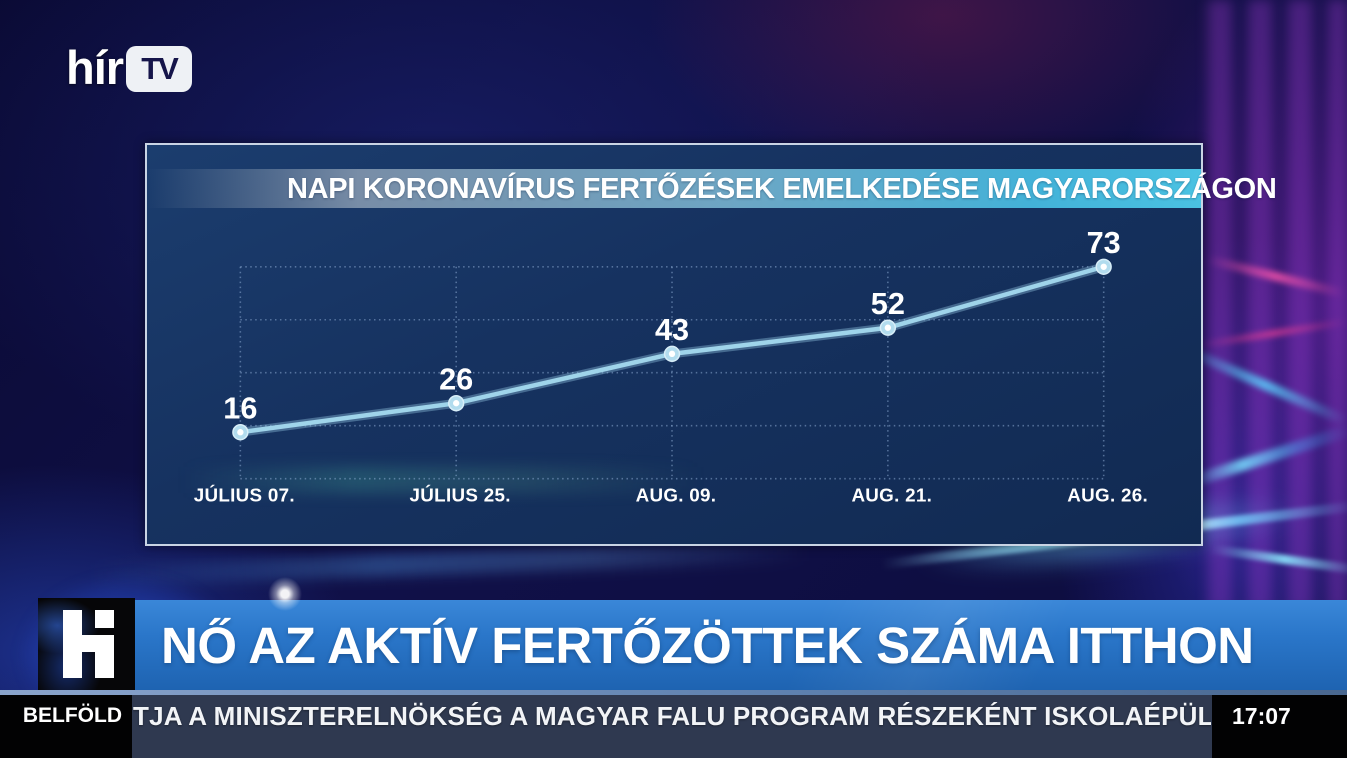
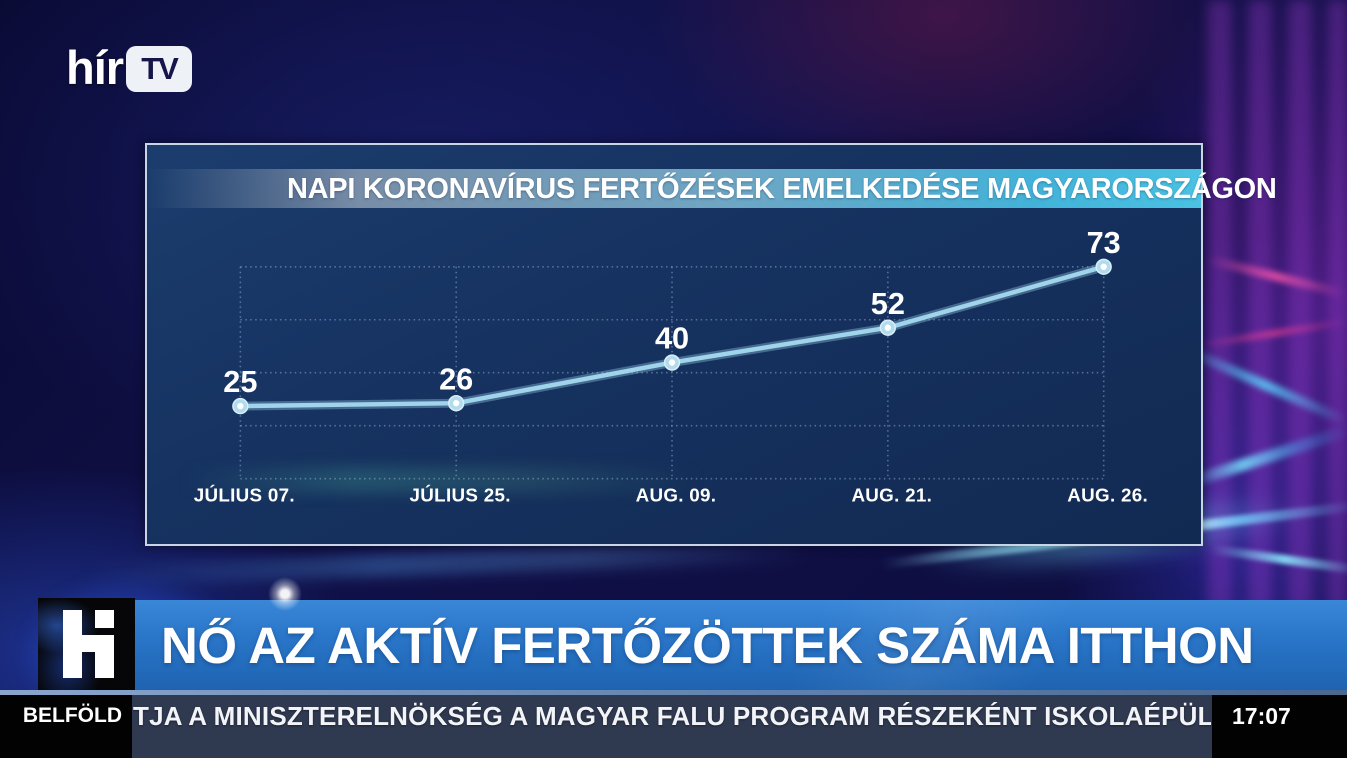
JÚLIUS 07.: 16 -> 25
AUG. 09.: 43 -> 40
